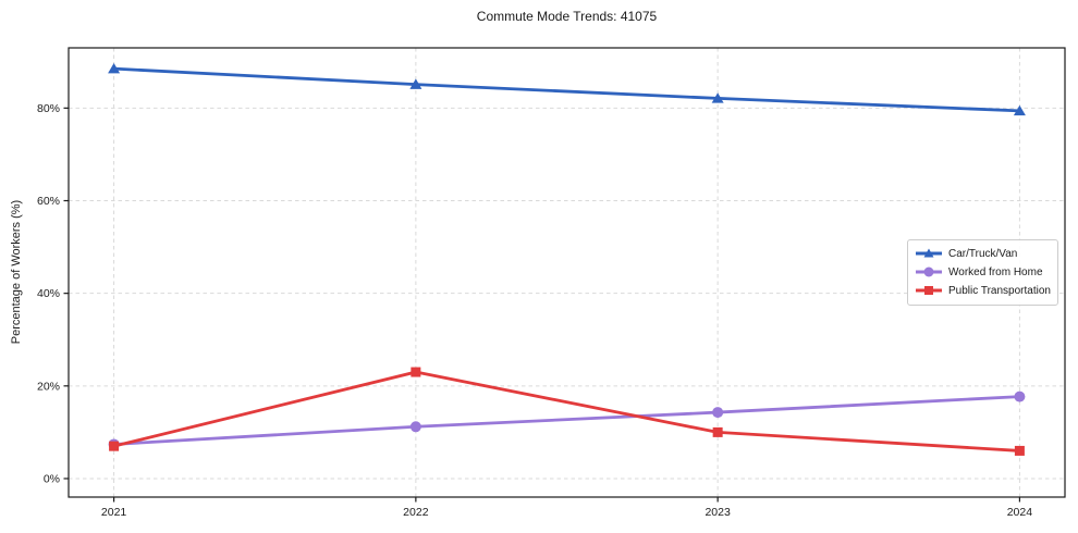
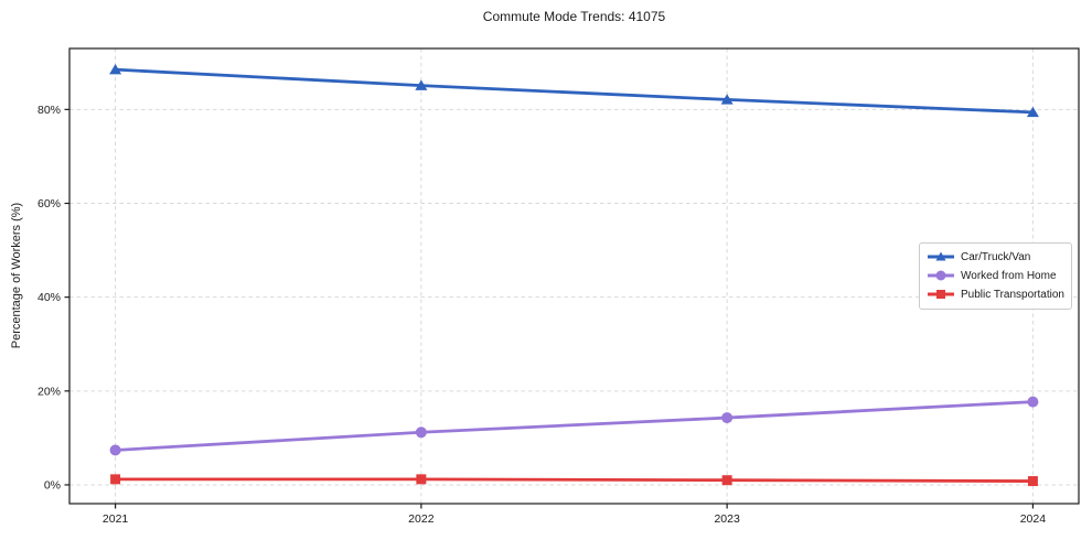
Public Transportation/2021: 7% -> 1%
Public Transportation/2022: 23% -> 1%
Public Transportation/2023: 10% -> 1%
Public Transportation/2024: 6% -> 1%
